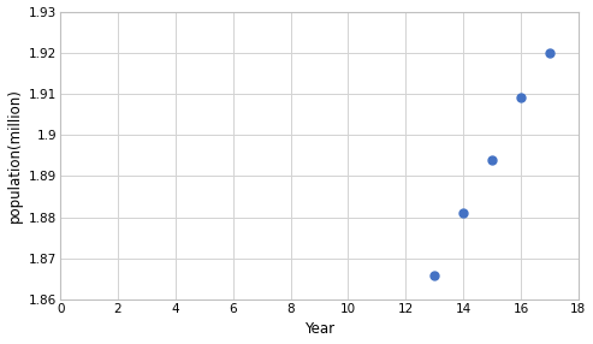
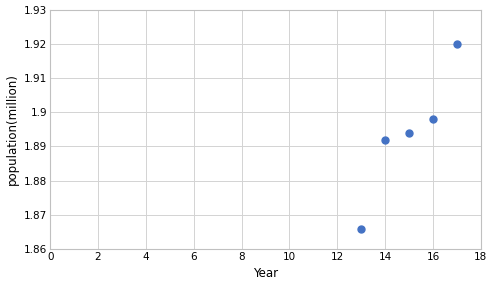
14: 1.881 -> 1.892
16: 1.909 -> 1.898
